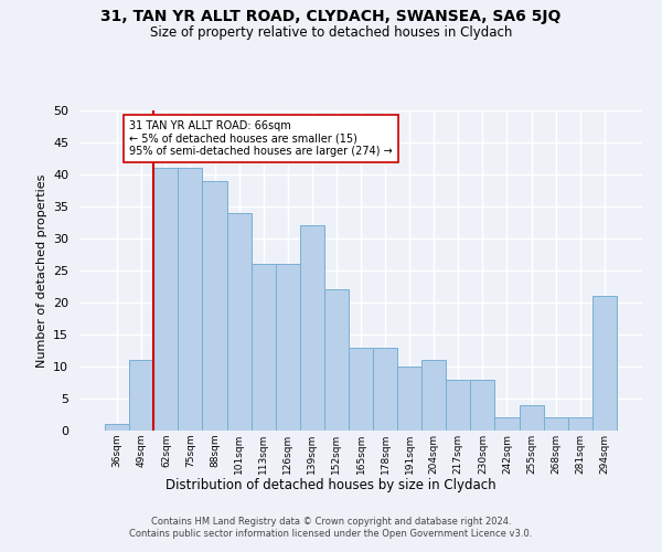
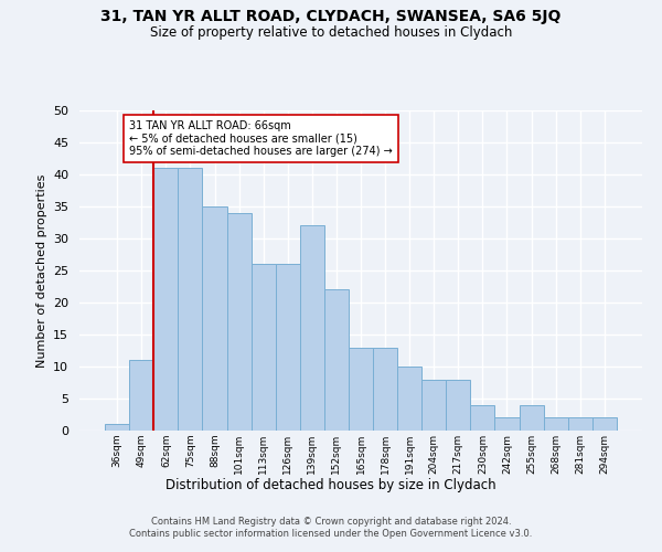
88sqm: 39 -> 35
204sqm: 11 -> 8
230sqm: 8 -> 4
294sqm: 21 -> 2
